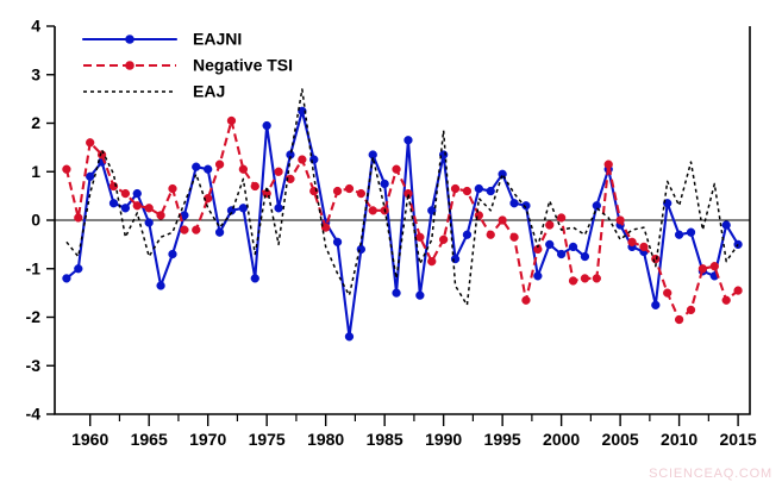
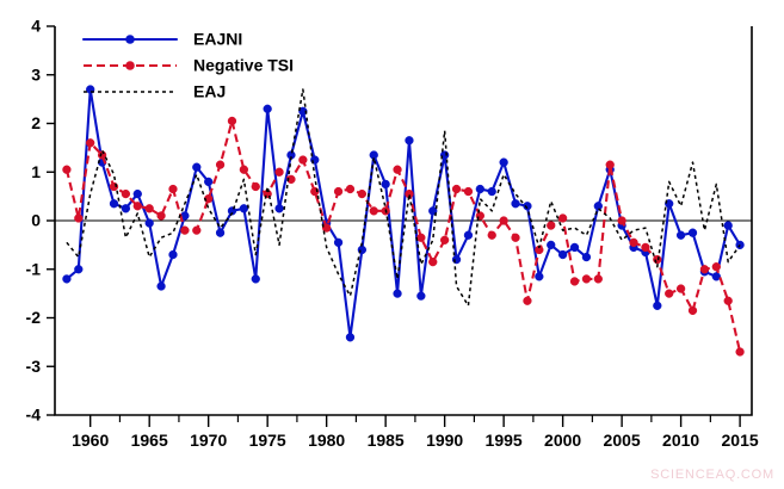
EAJNI/1960: 0.9 -> 2.7
EAJNI/1970: 1.1 -> 0.8
EAJNI/1975: 1.9 -> 2.3
EAJNI/1995: 0.9 -> 1.2
Negative TSI/2010: -2.0 -> -1.4
Negative TSI/2015: -1.4 -> -2.7
